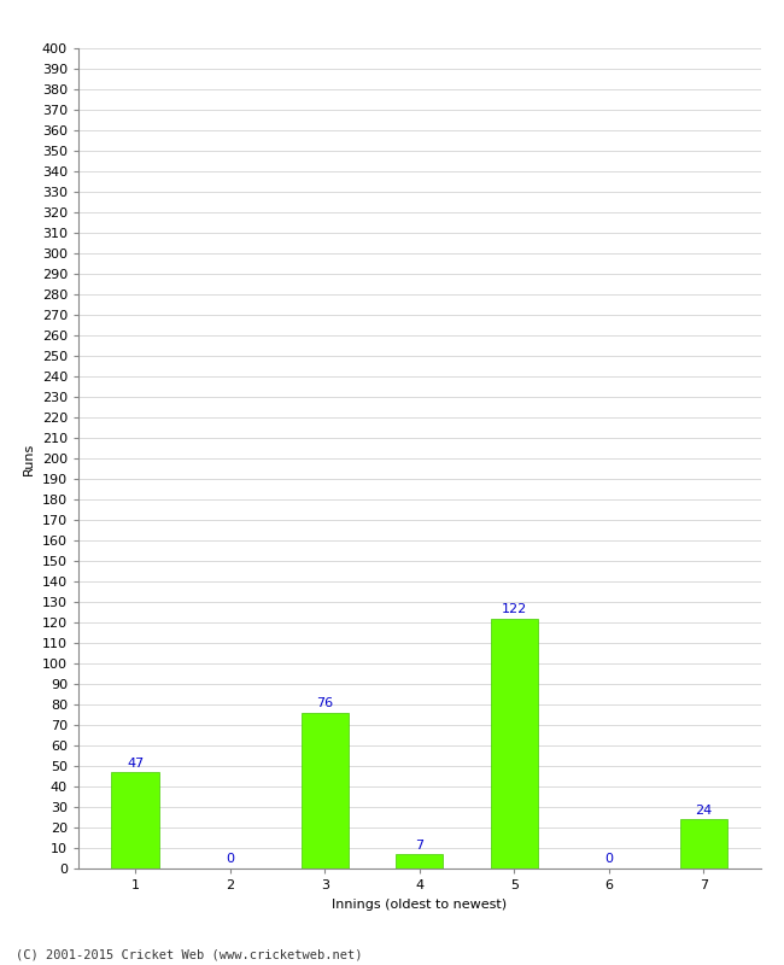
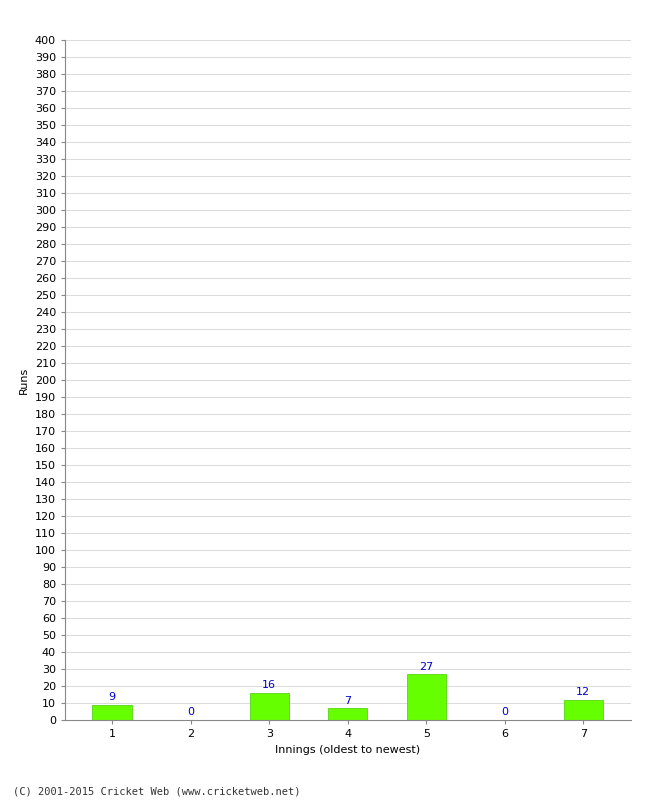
1: 47 -> 9
3: 76 -> 16
5: 122 -> 27
7: 24 -> 12
